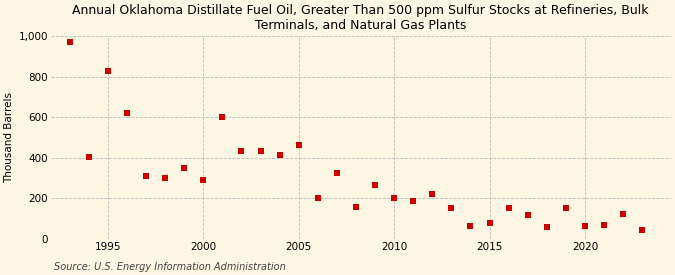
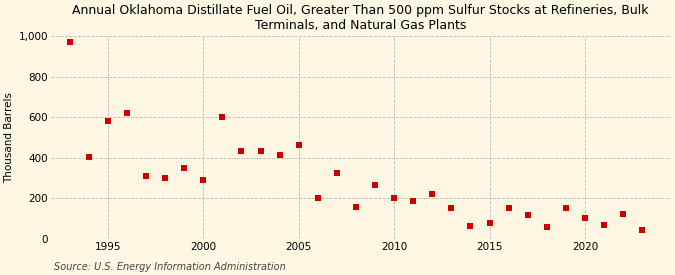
1995: 830 -> 580
2020: 65 -> 105
